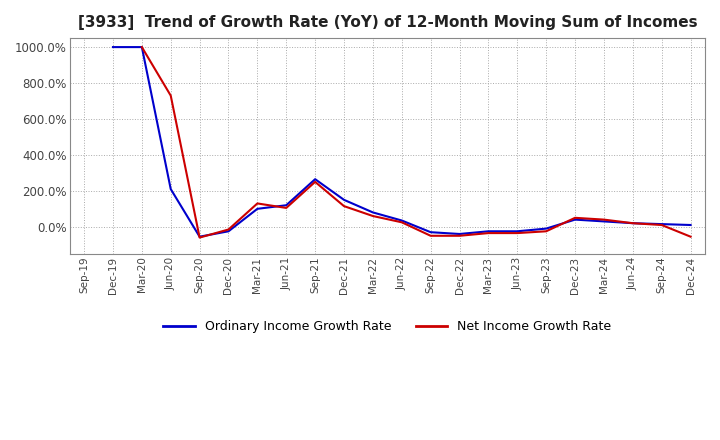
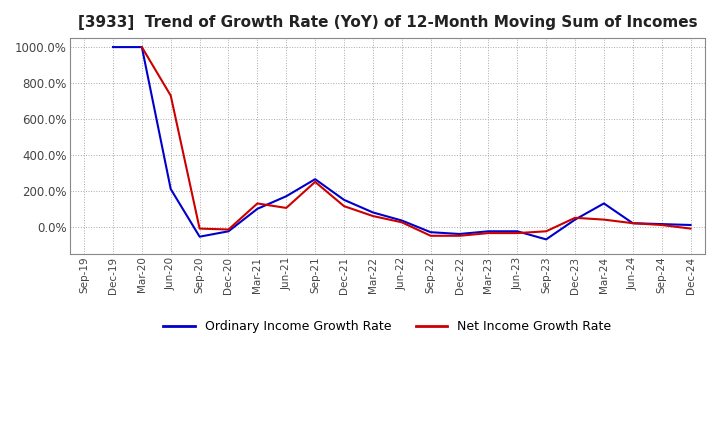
Net Income Growth Rate/Sep-20: -60% -> -10%
Ordinary Income Growth Rate/Jun-21: 120% -> 170%
Ordinary Income Growth Rate/Sep-23: -10% -> -70%
Ordinary Income Growth Rate/Mar-24: 30% -> 130%
Net Income Growth Rate/Dec-24: -60% -> -10%
